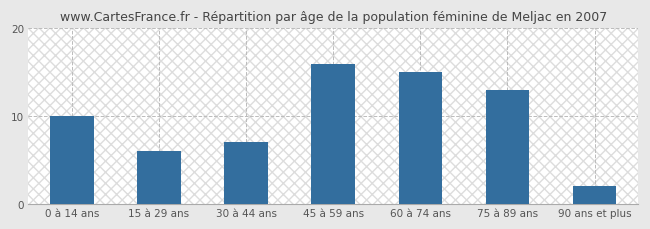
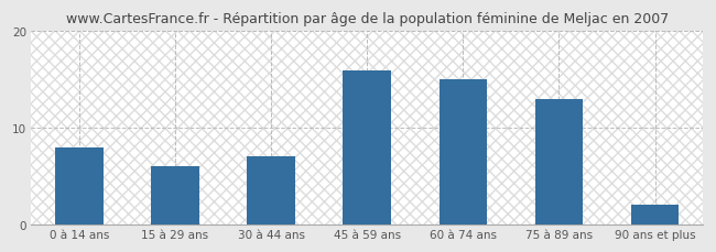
0 à 14 ans: 10 -> 8
